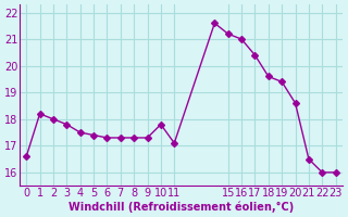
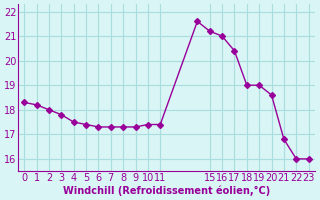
0: 16.6 -> 18.3
10: 17.8 -> 17.4
11: 17.1 -> 17.4
18: 19.6 -> 19.0
19: 19.4 -> 19.0
21: 16.5 -> 16.8
